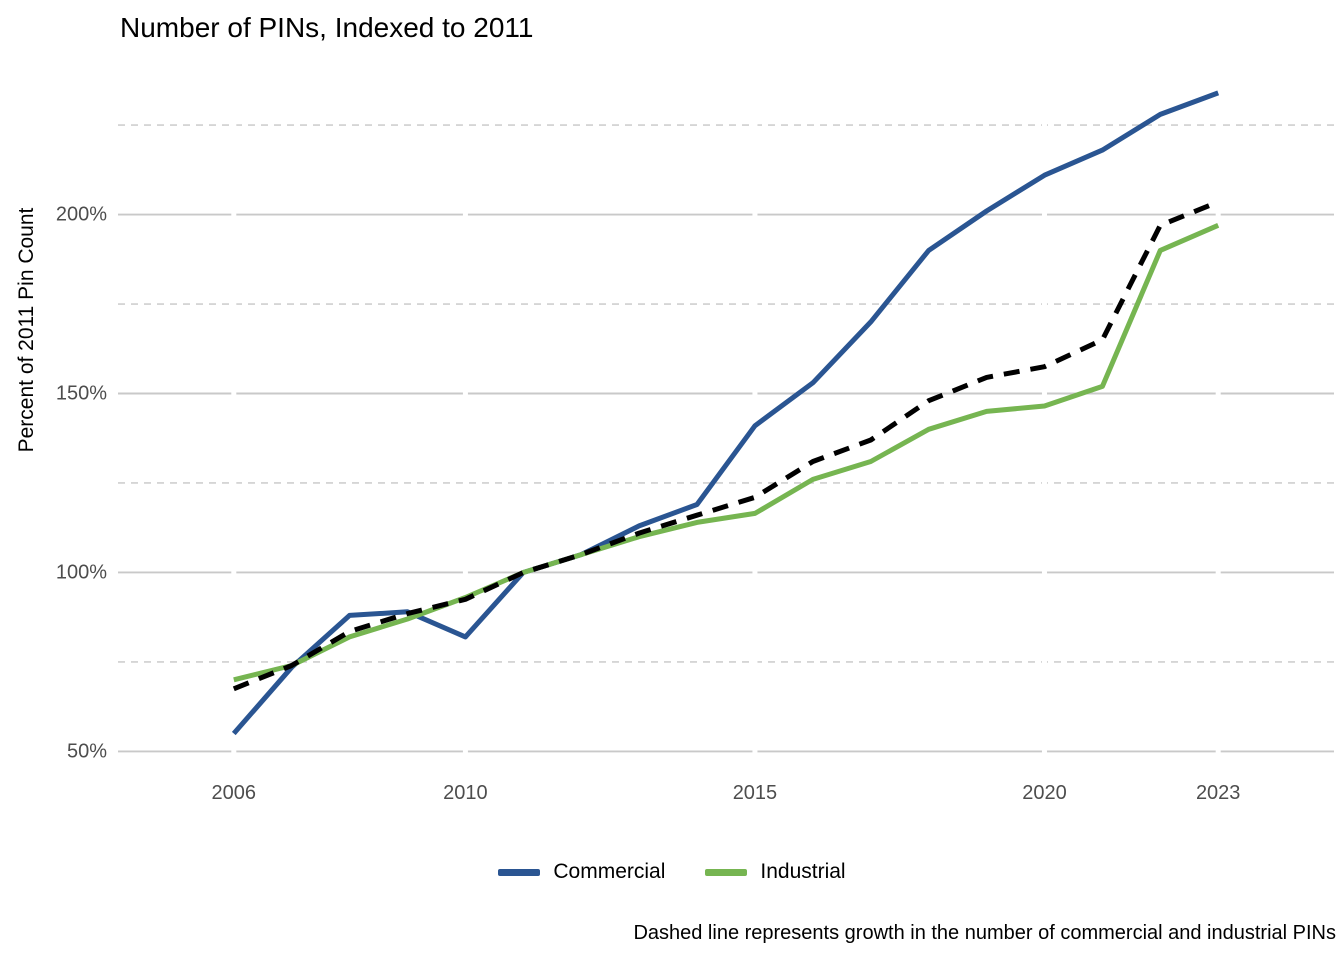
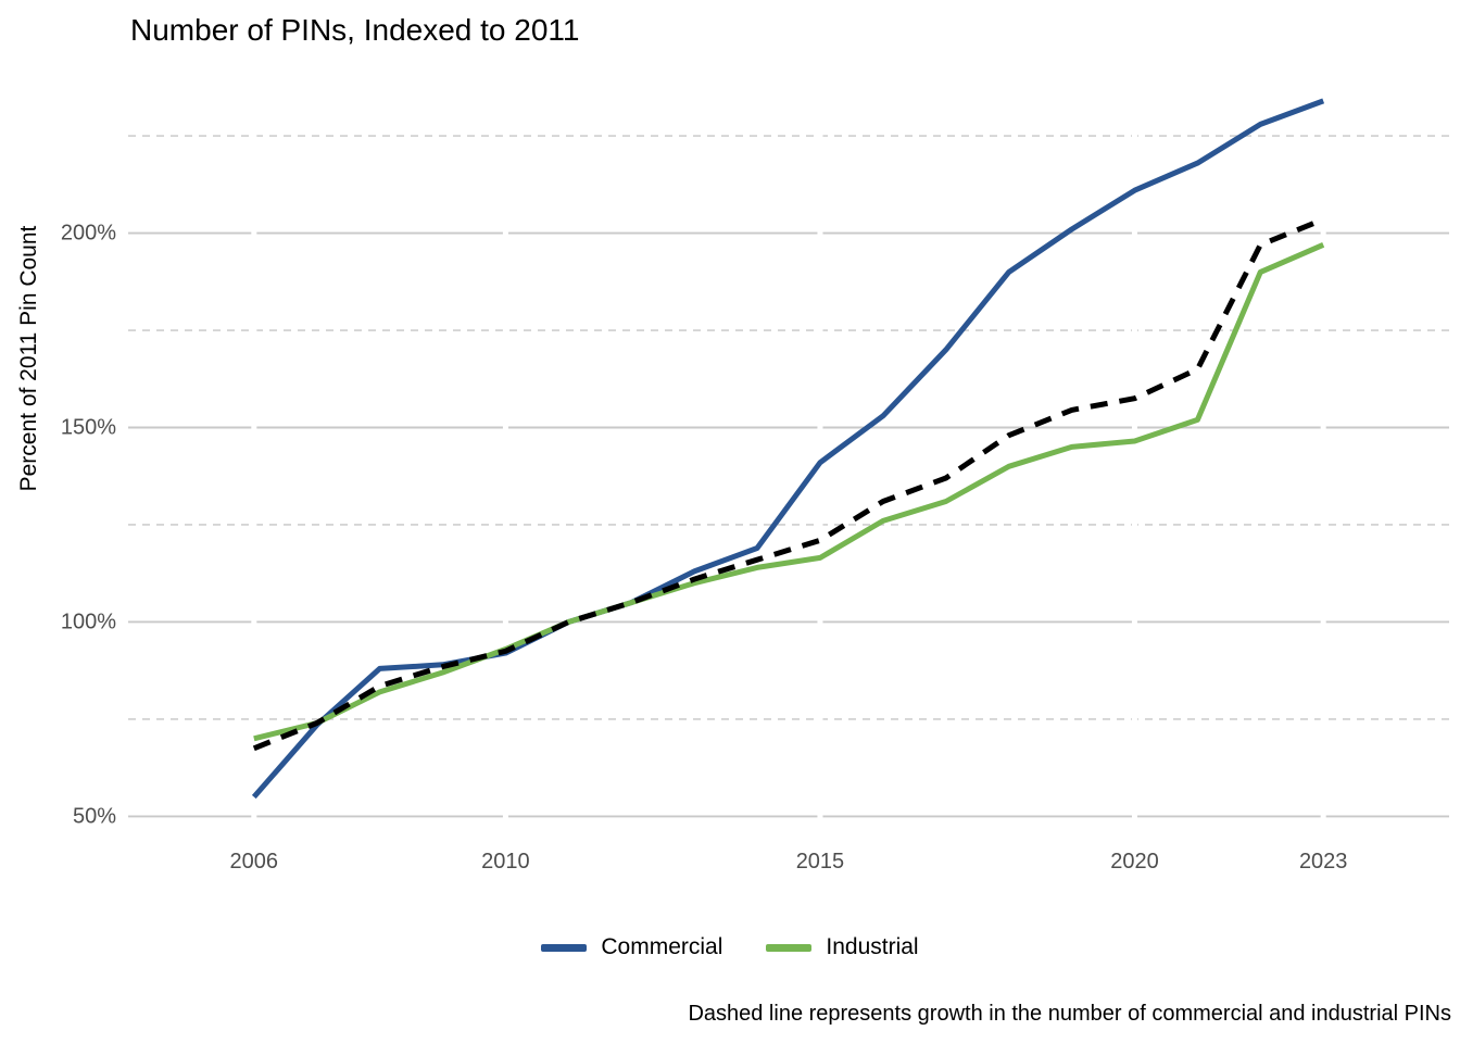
Commercial/2010: 82% -> 92%
